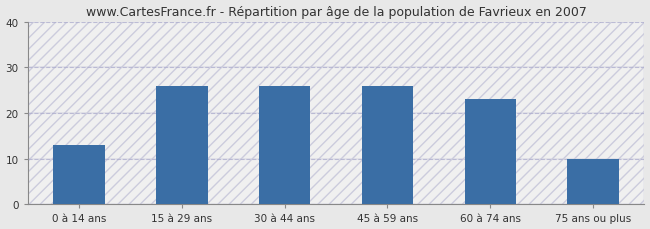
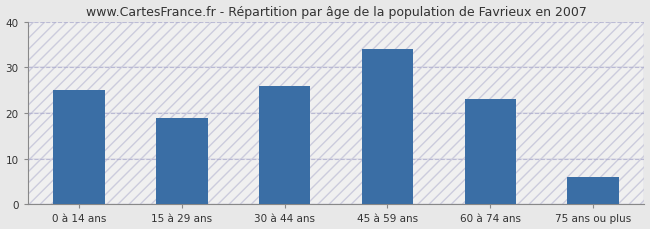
0 à 14 ans: 13 -> 25
15 à 29 ans: 26 -> 19
45 à 59 ans: 26 -> 34
75 ans ou plus: 10 -> 6
